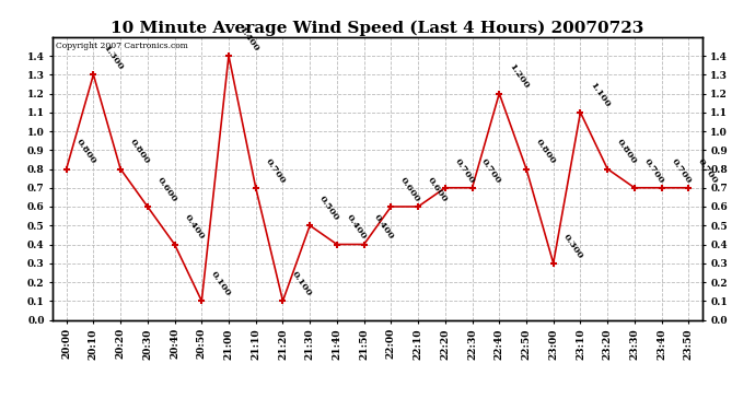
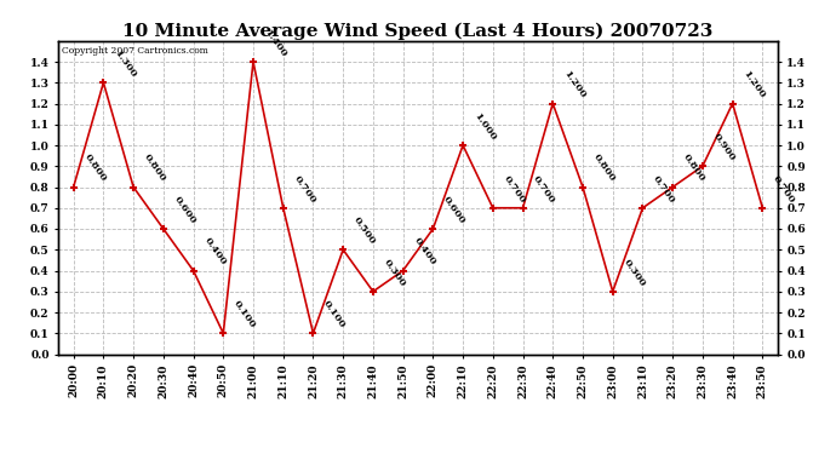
21:40: 0.400 -> 0.300
22:10: 0.600 -> 1.000
23:10: 1.100 -> 0.700
23:30: 0.700 -> 0.900
23:40: 0.700 -> 1.200
